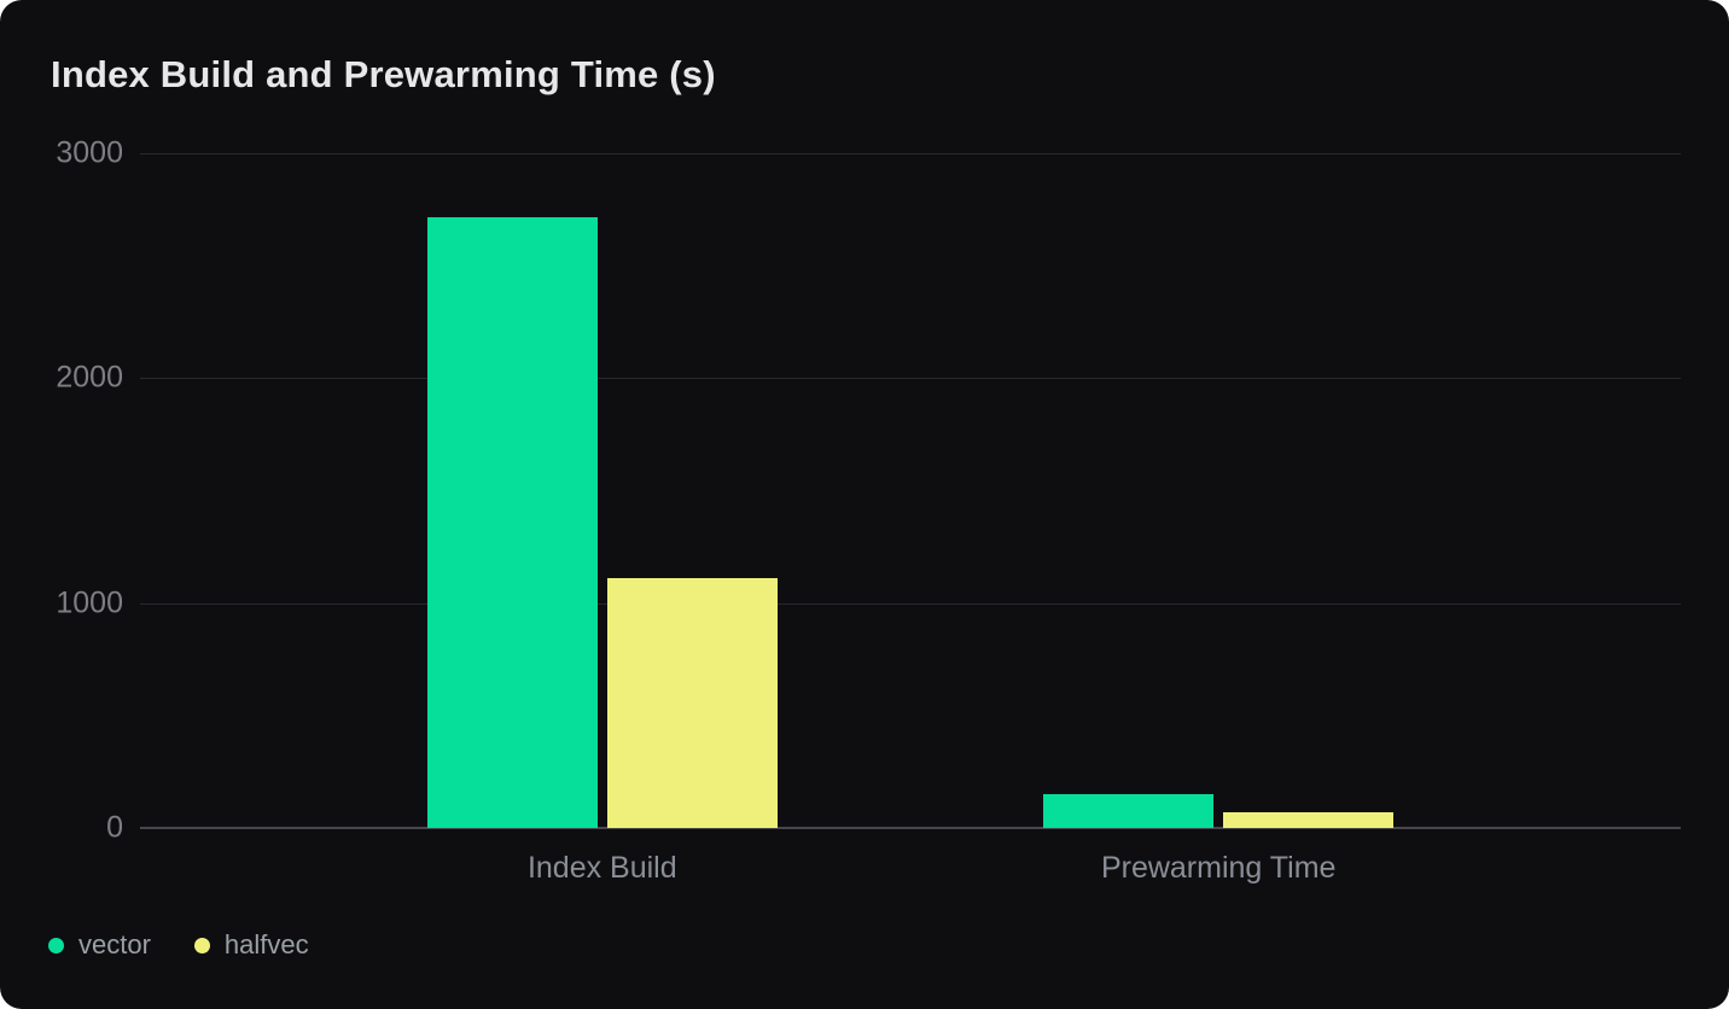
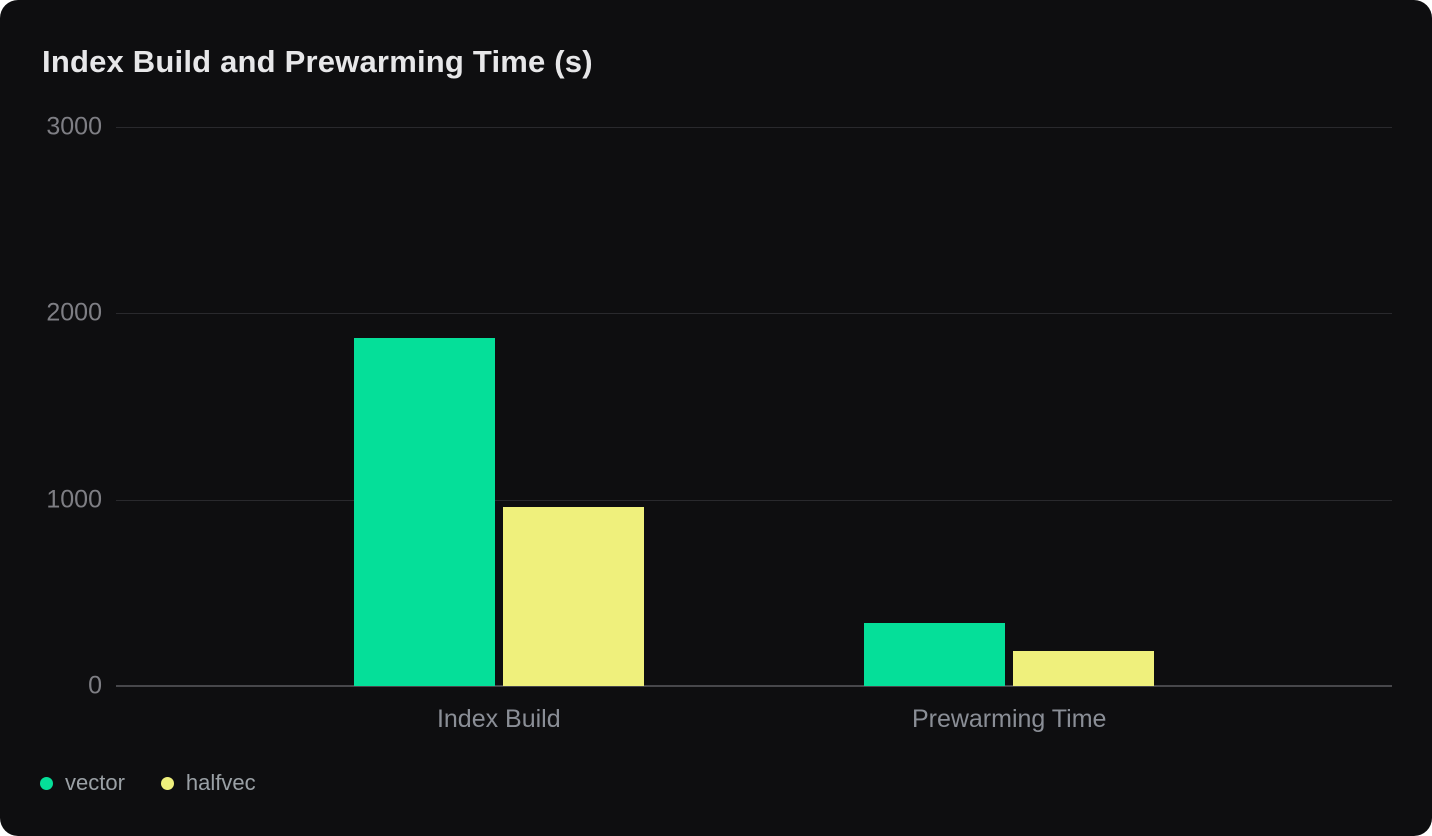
vector/Index Build: 2720 -> 1870
halfvec/Index Build: 1110 -> 960
vector/Prewarming Time: 150 -> 340
halfvec/Prewarming Time: 70 -> 190
